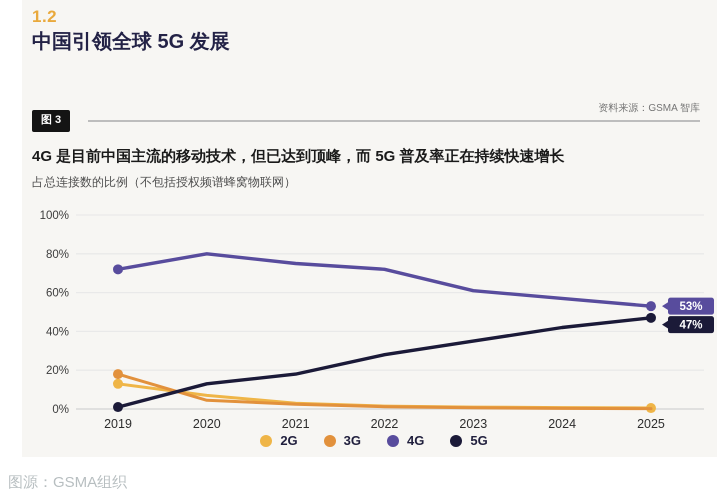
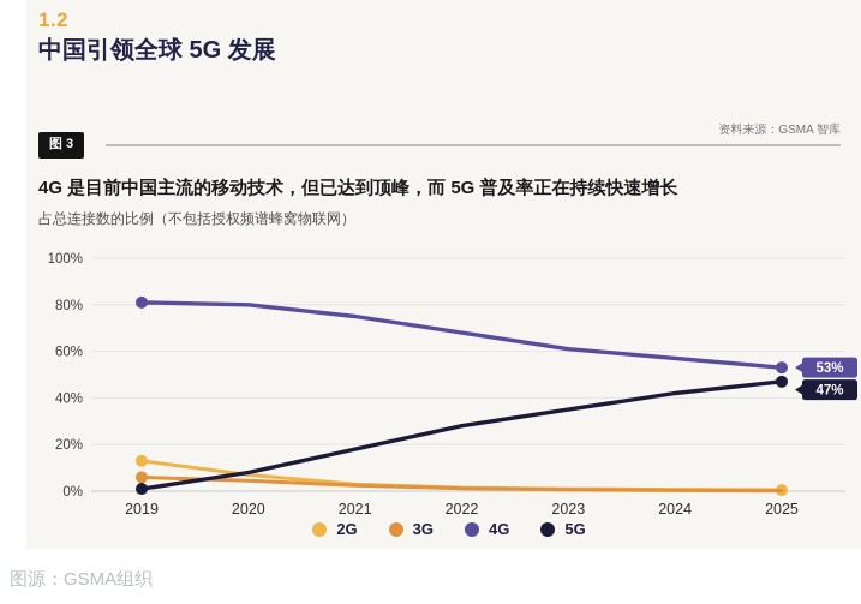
3G/2019: 18% -> 6%
4G/2019: 72% -> 81%
5G/2020: 13% -> 8%
4G/2022: 72% -> 68%
